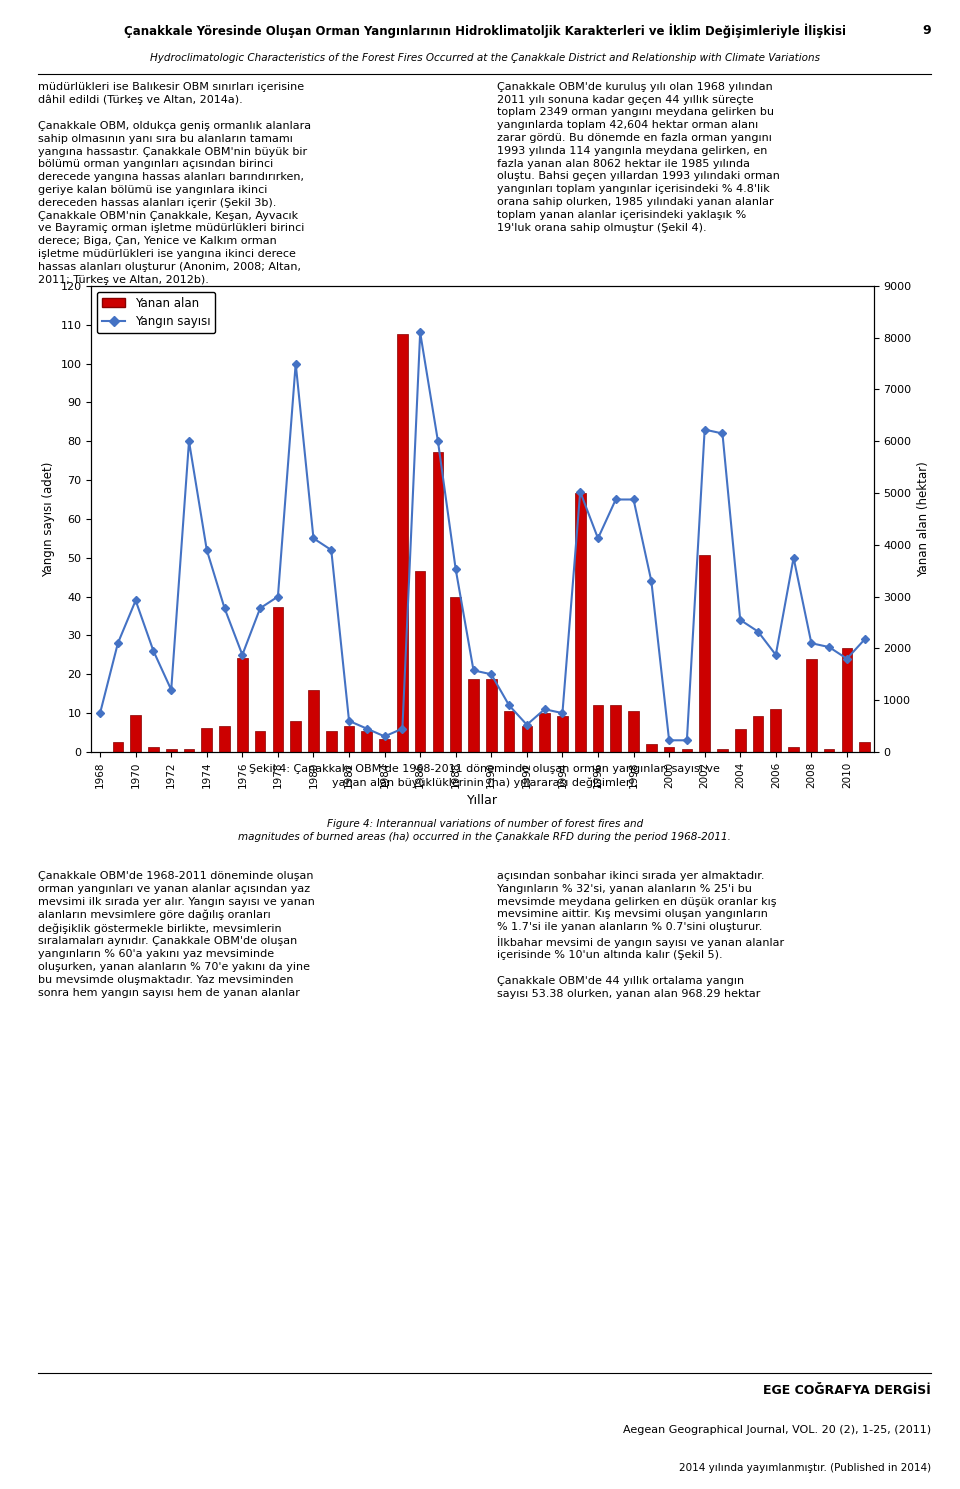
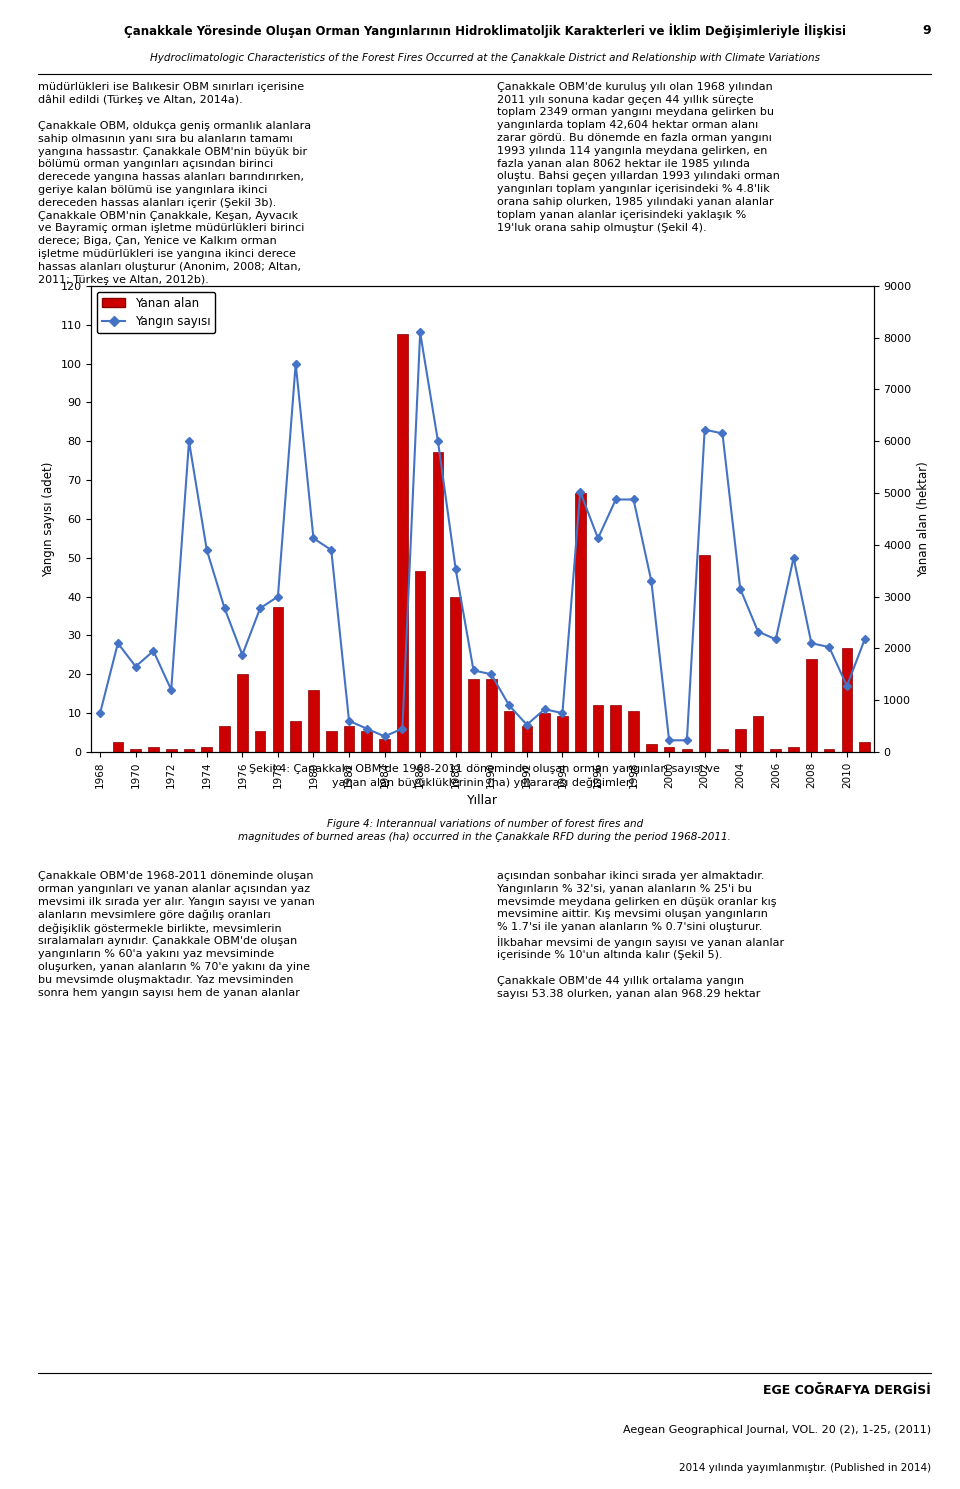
Yangın sayısı/1970: 39 -> 22
Yanan alan/1970: 720 -> 50
Yanan alan/1974: 460 -> 100
Yanan alan/1976: 1820 -> 1500
Yangın sayısı/2004: 34 -> 42
Yangın sayısı/2006: 25 -> 29
Yanan alan/2006: 820 -> 50
Yangın sayısı/2010: 24 -> 17
